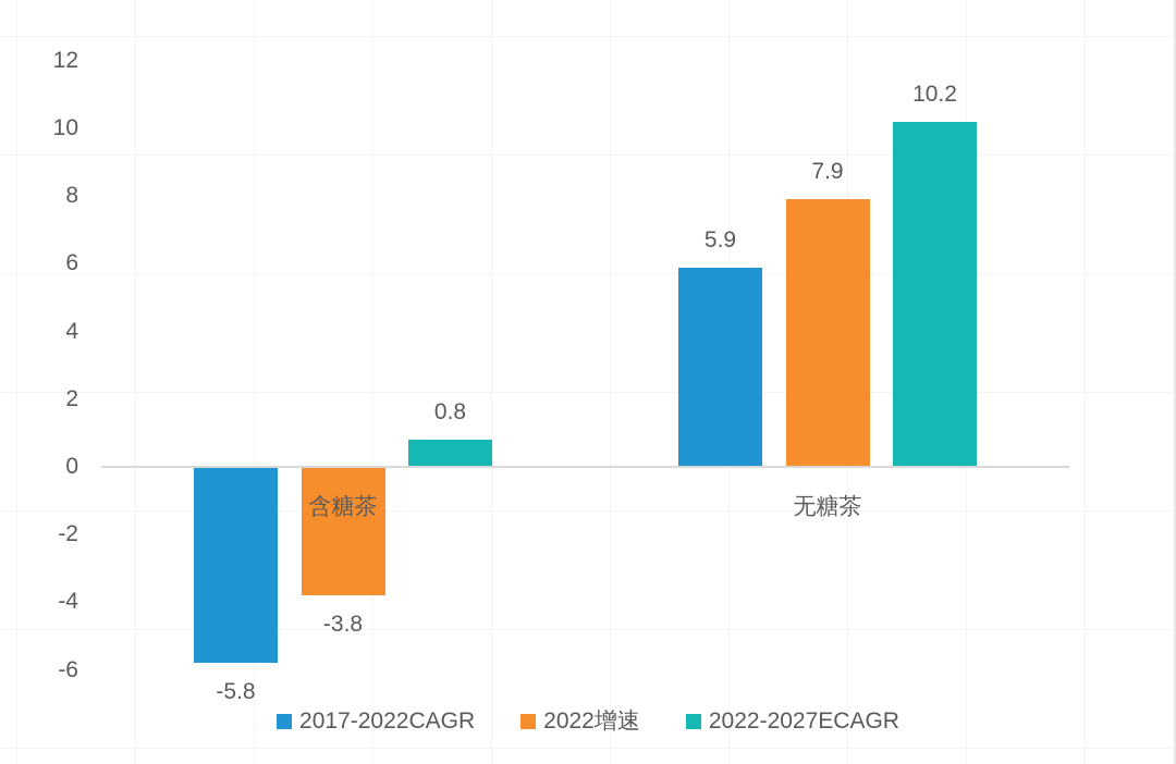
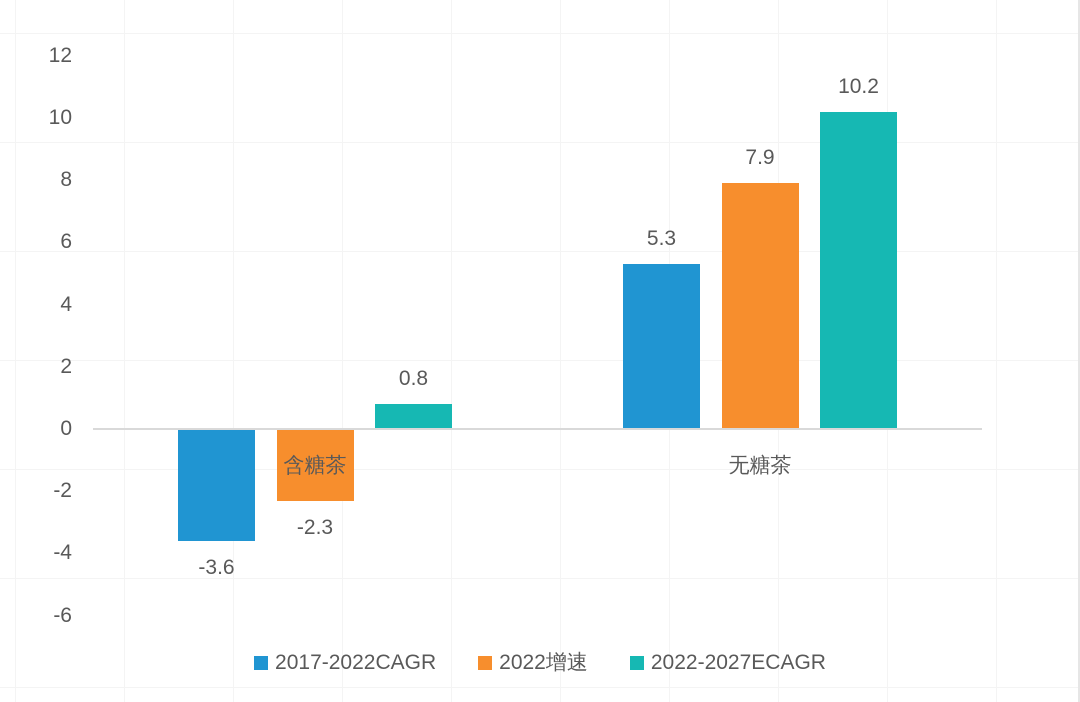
2017-2022CAGR/含糖茶: -5.8 -> -3.6
2022增速/含糖茶: -3.8 -> -2.3
2017-2022CAGR/无糖茶: 5.9 -> 5.3
